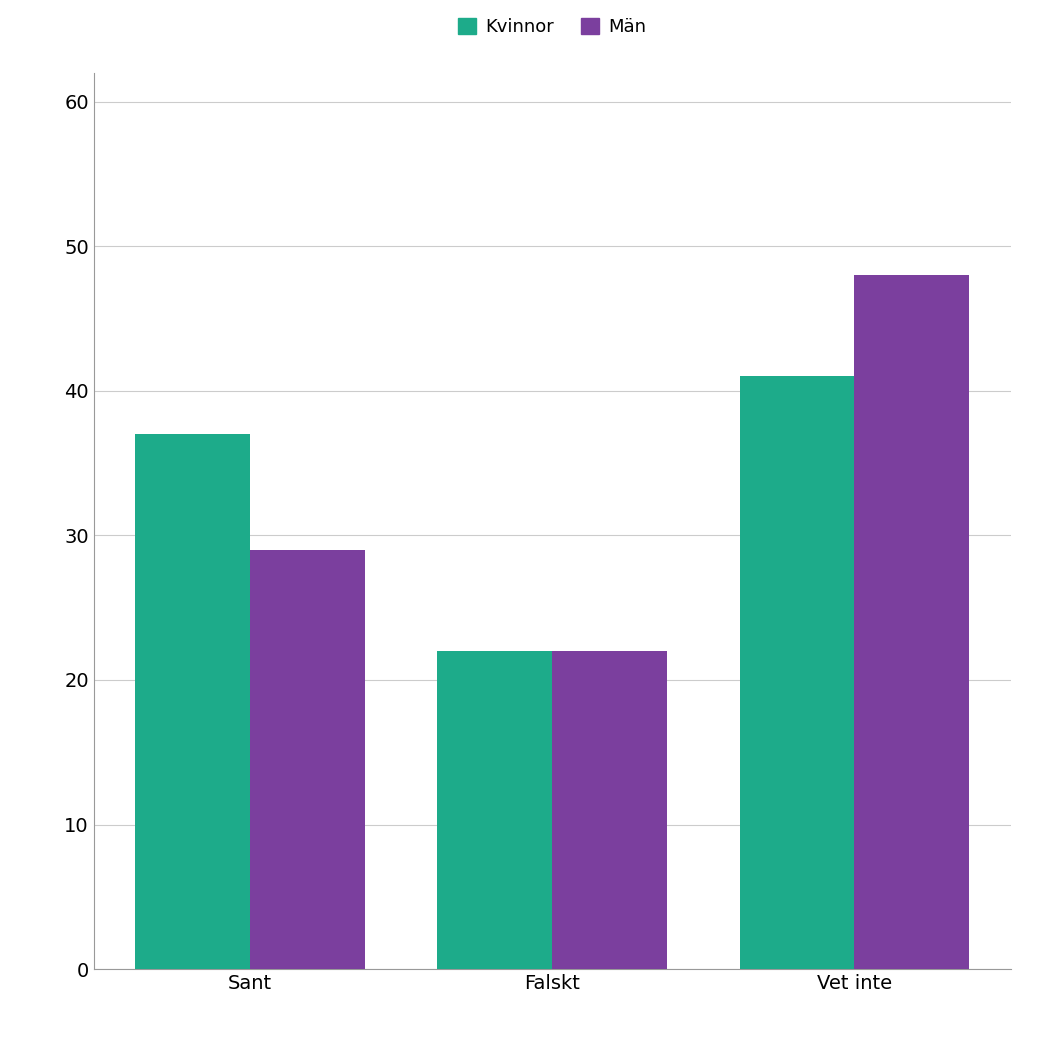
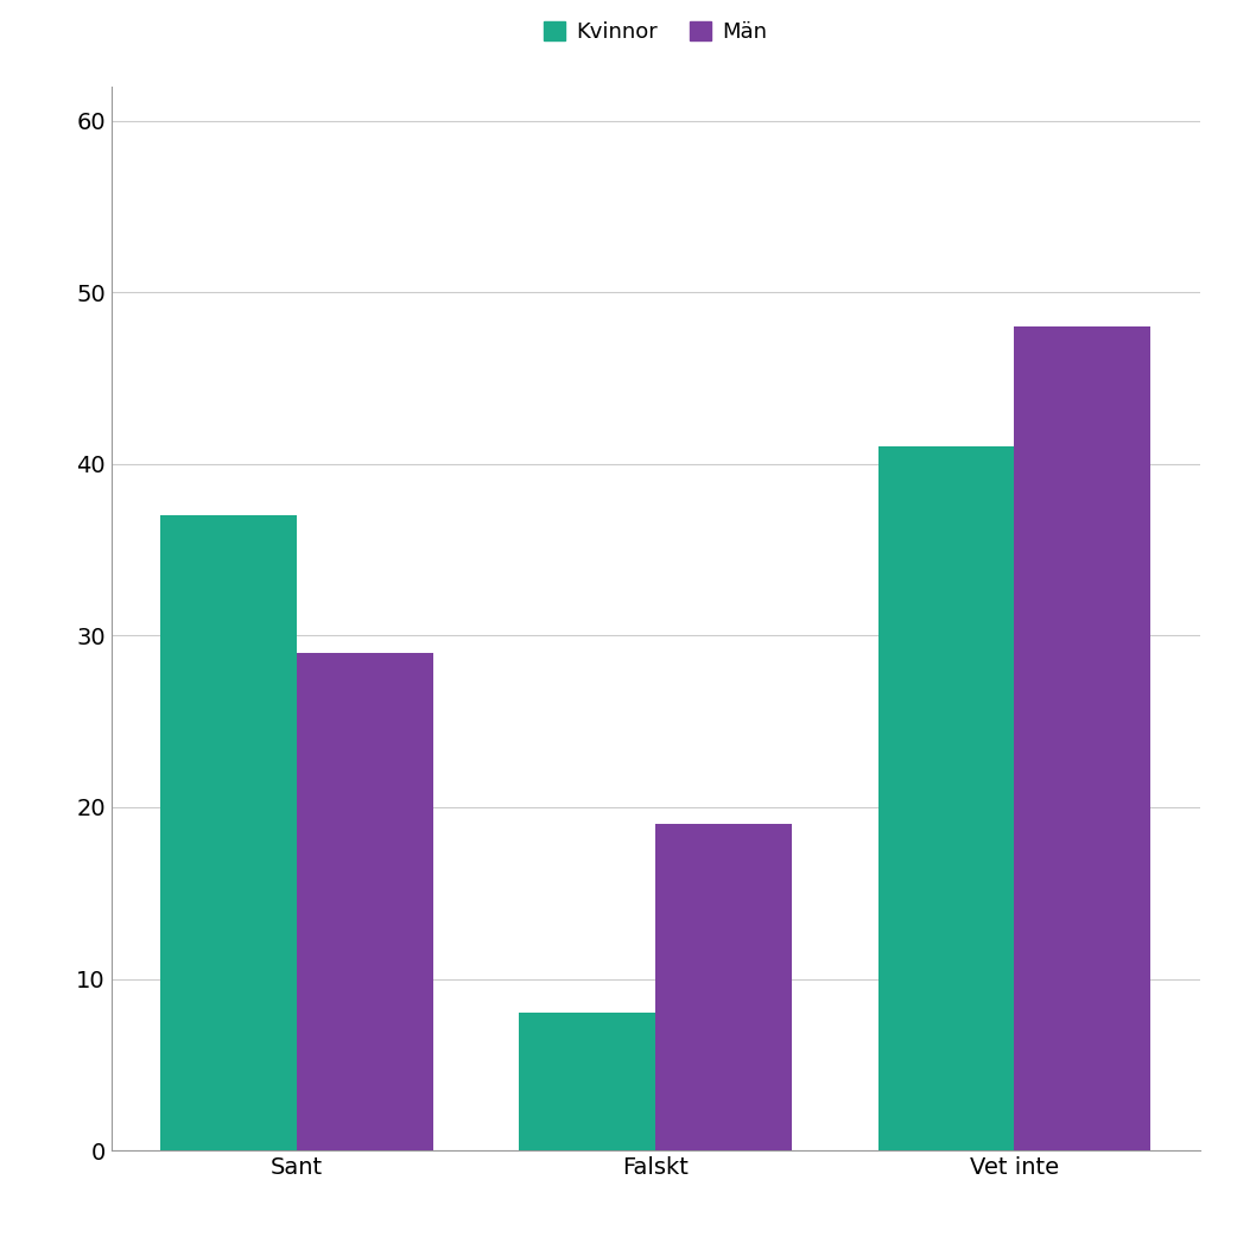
Kvinnor/Falskt: 22 -> 8
Män/Falskt: 22 -> 19
